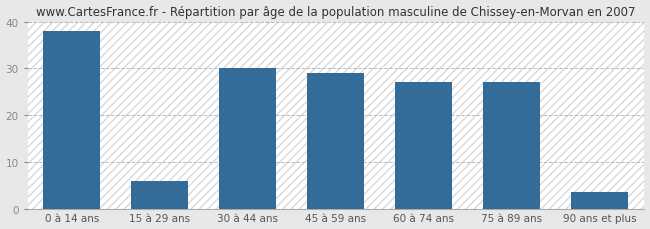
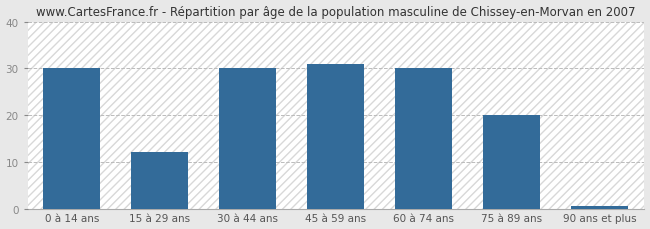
0 à 14 ans: 38.0 -> 30.0
15 à 29 ans: 6.0 -> 12.0
45 à 59 ans: 29.0 -> 31.0
60 à 74 ans: 27.0 -> 30.0
75 à 89 ans: 27.0 -> 20.0
90 ans et plus: 3.5 -> 0.5
